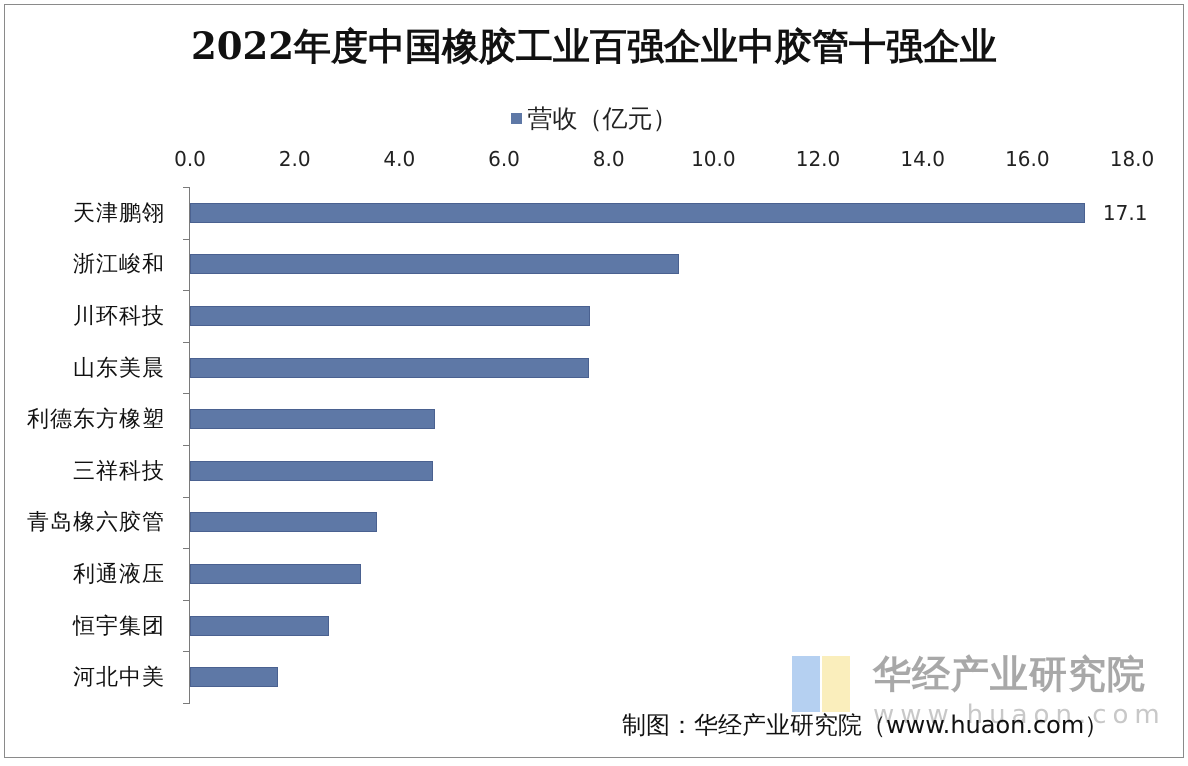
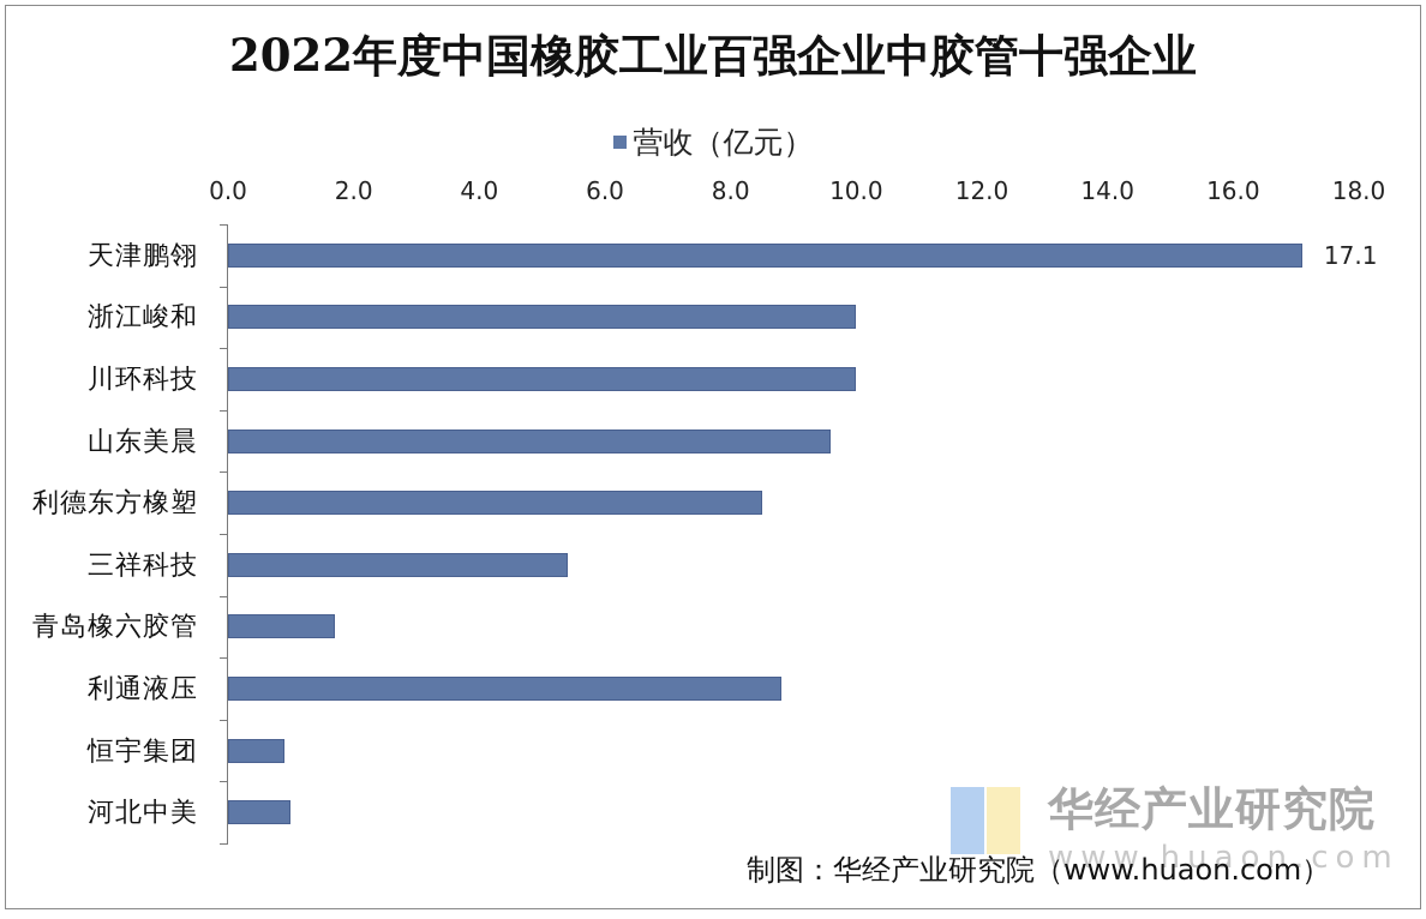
浙江峻和: 9.3 -> 10.0
川环科技: 7.7 -> 10.0
山东美晨: 7.6 -> 9.6
利德东方橡塑: 4.7 -> 8.5
三祥科技: 4.7 -> 5.4
青岛橡六胶管: 3.6 -> 1.7
利通液压: 3.3 -> 8.8
恒宇集团: 2.7 -> 0.9
河北中美: 1.7 -> 1.0
